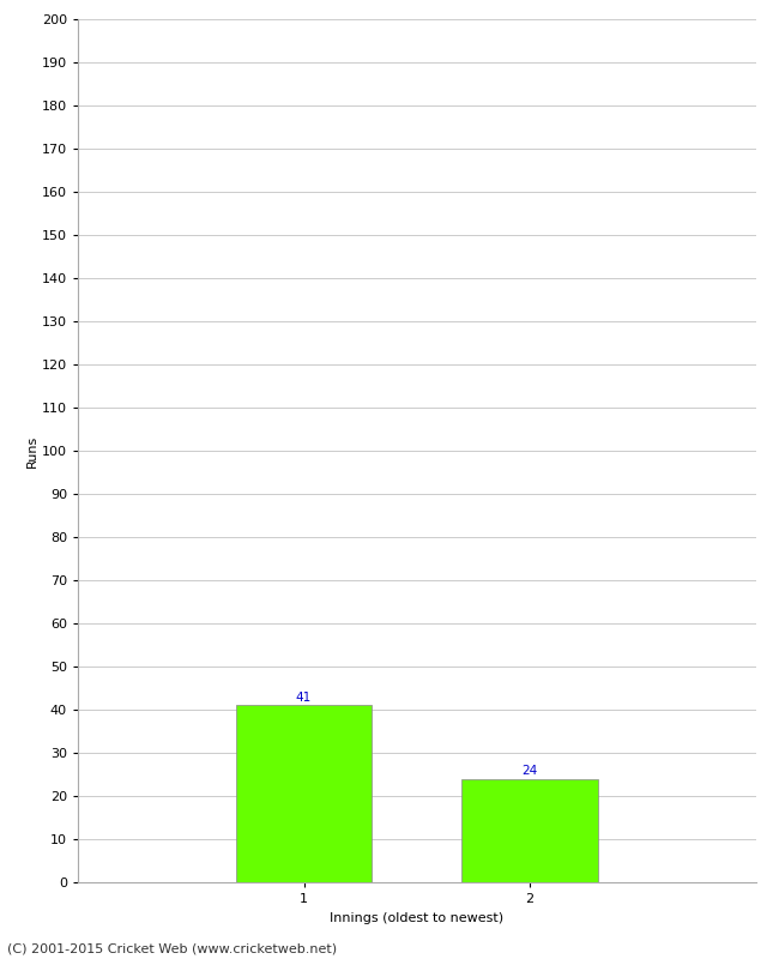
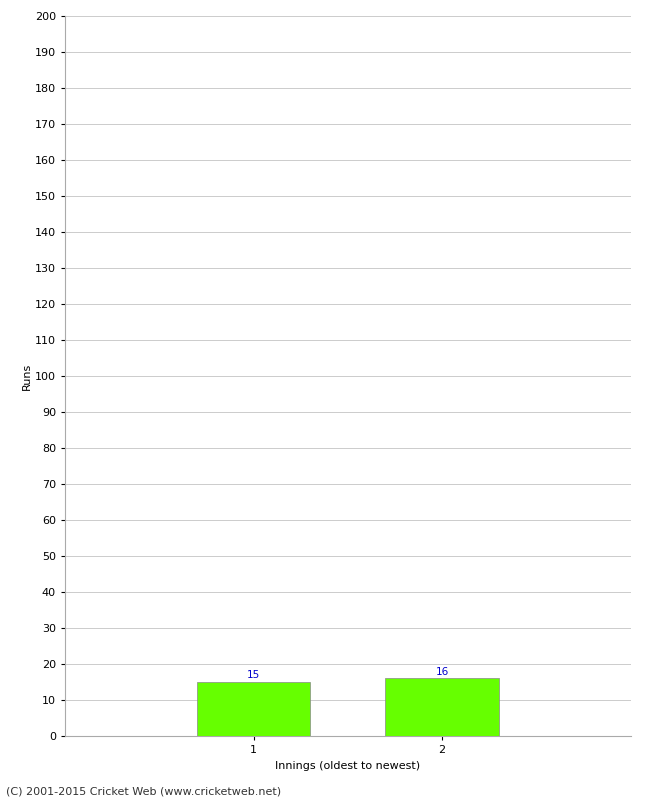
1: 41 -> 15
2: 24 -> 16
